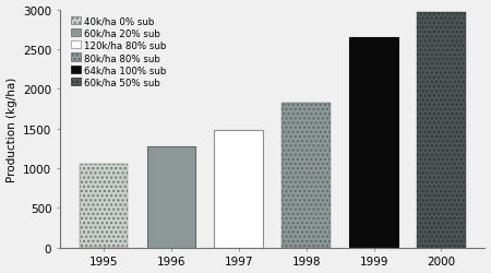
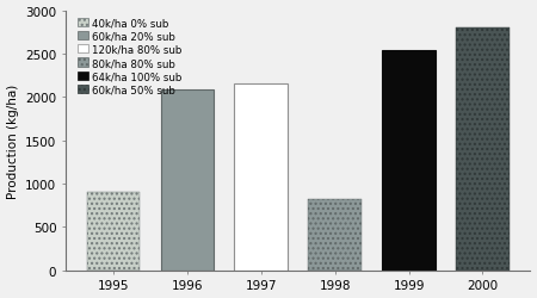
1995: 1050 -> 900
1996: 1280 -> 2080
1997: 1480 -> 2160
1998: 1820 -> 820
1999: 2650 -> 2540
2000: 2970 -> 2800
